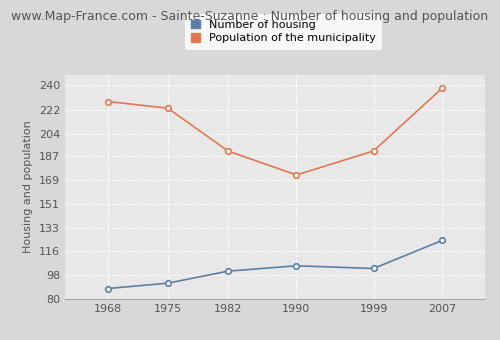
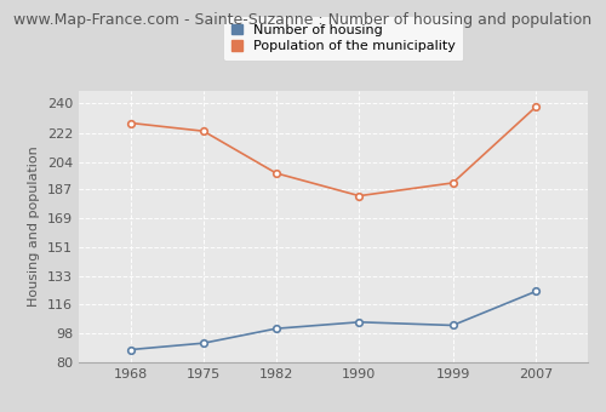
Population of the municipality/1982: 191 -> 197
Population of the municipality/1990: 173 -> 183
